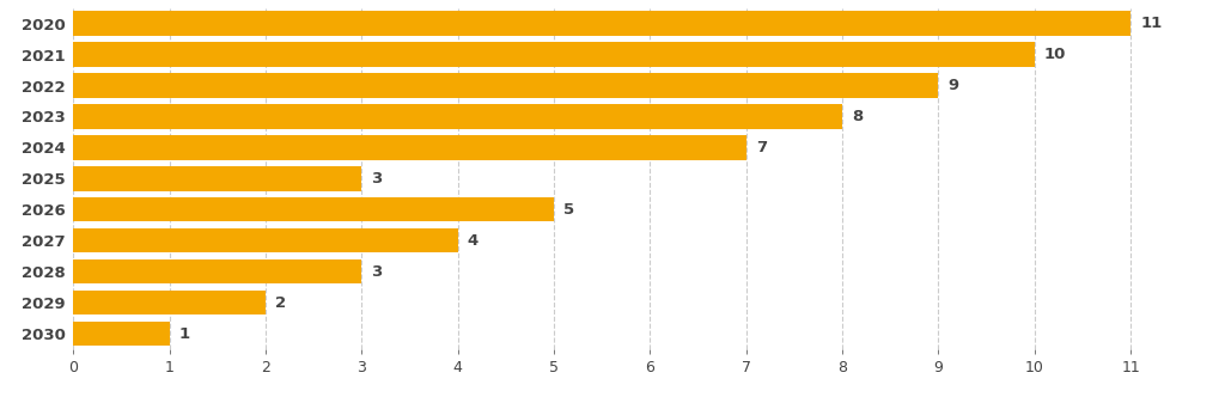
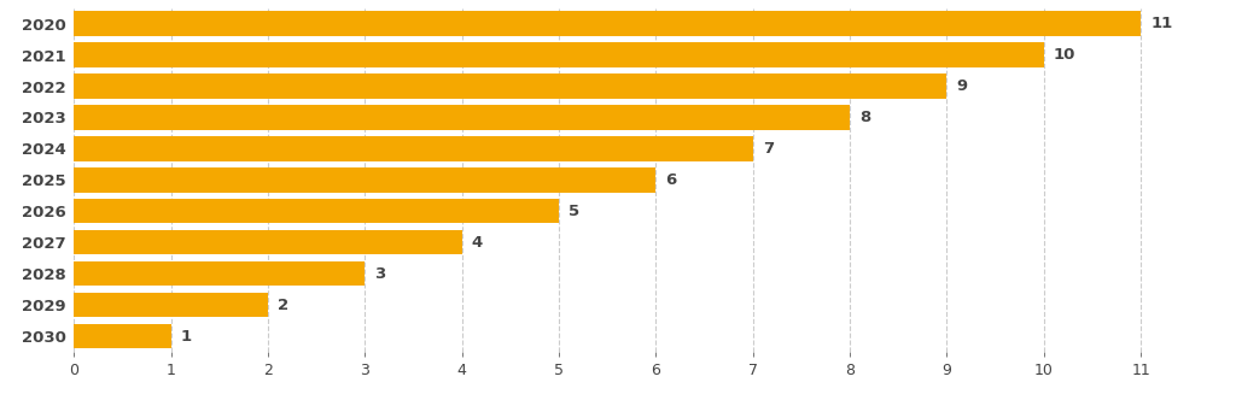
2025: 3 -> 6
